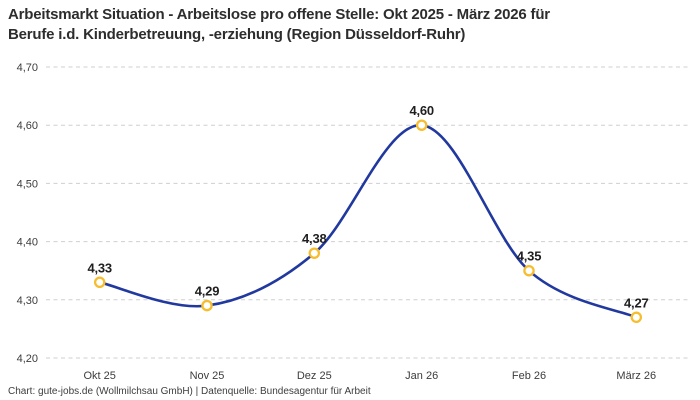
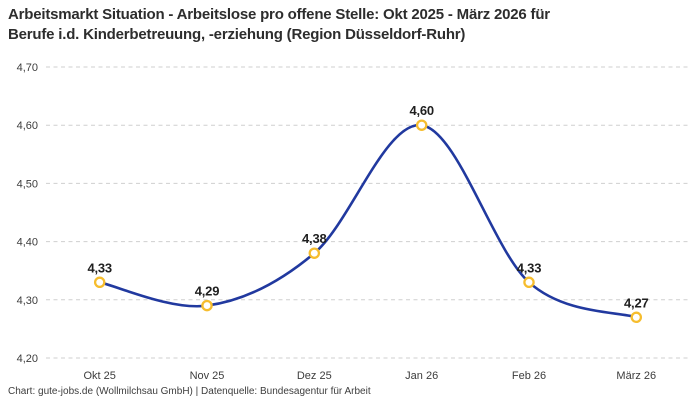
Feb 26: 4,35 -> 4,33
